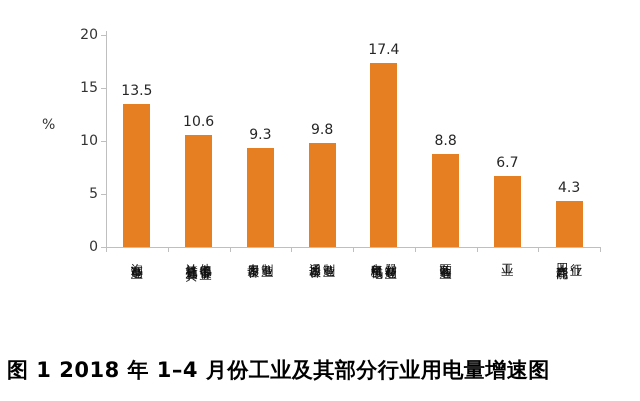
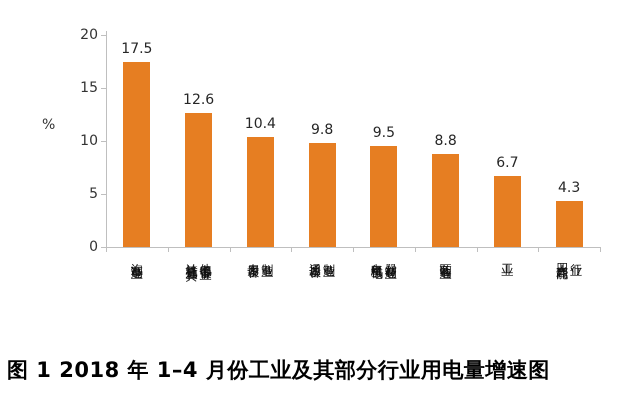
汽车制造业: 13.5 -> 17.5
计算机通信和其他电子设备业: 10.6 -> 12.6
专用设备制造业: 9.3 -> 10.4
电气机械笔器材制造业: 17.4 -> 9.5
